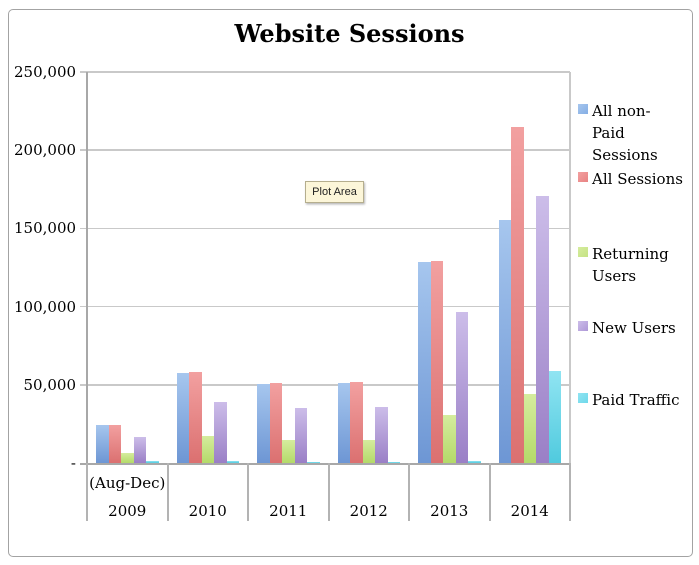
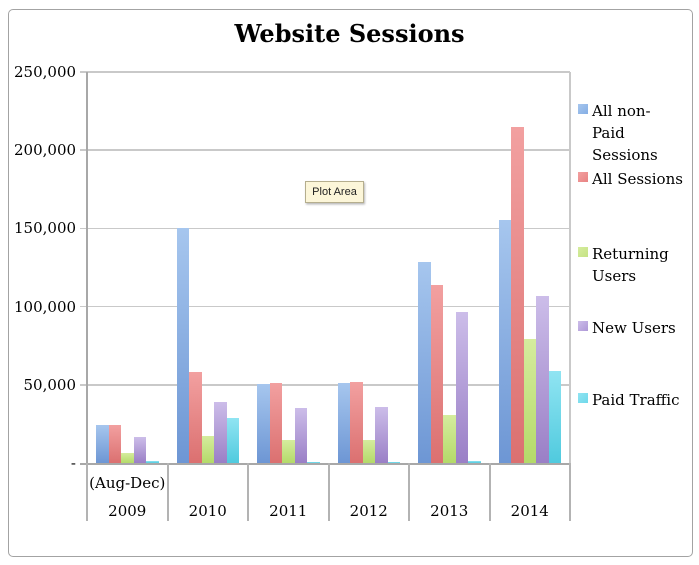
All non-Paid Sessions/2010: 58000 -> 150000
Paid Traffic/2010: 1000 -> 29000
All Sessions/2013: 129000 -> 114000
Returning Users/2014: 44000 -> 79000
New Users/2014: 171000 -> 107000
